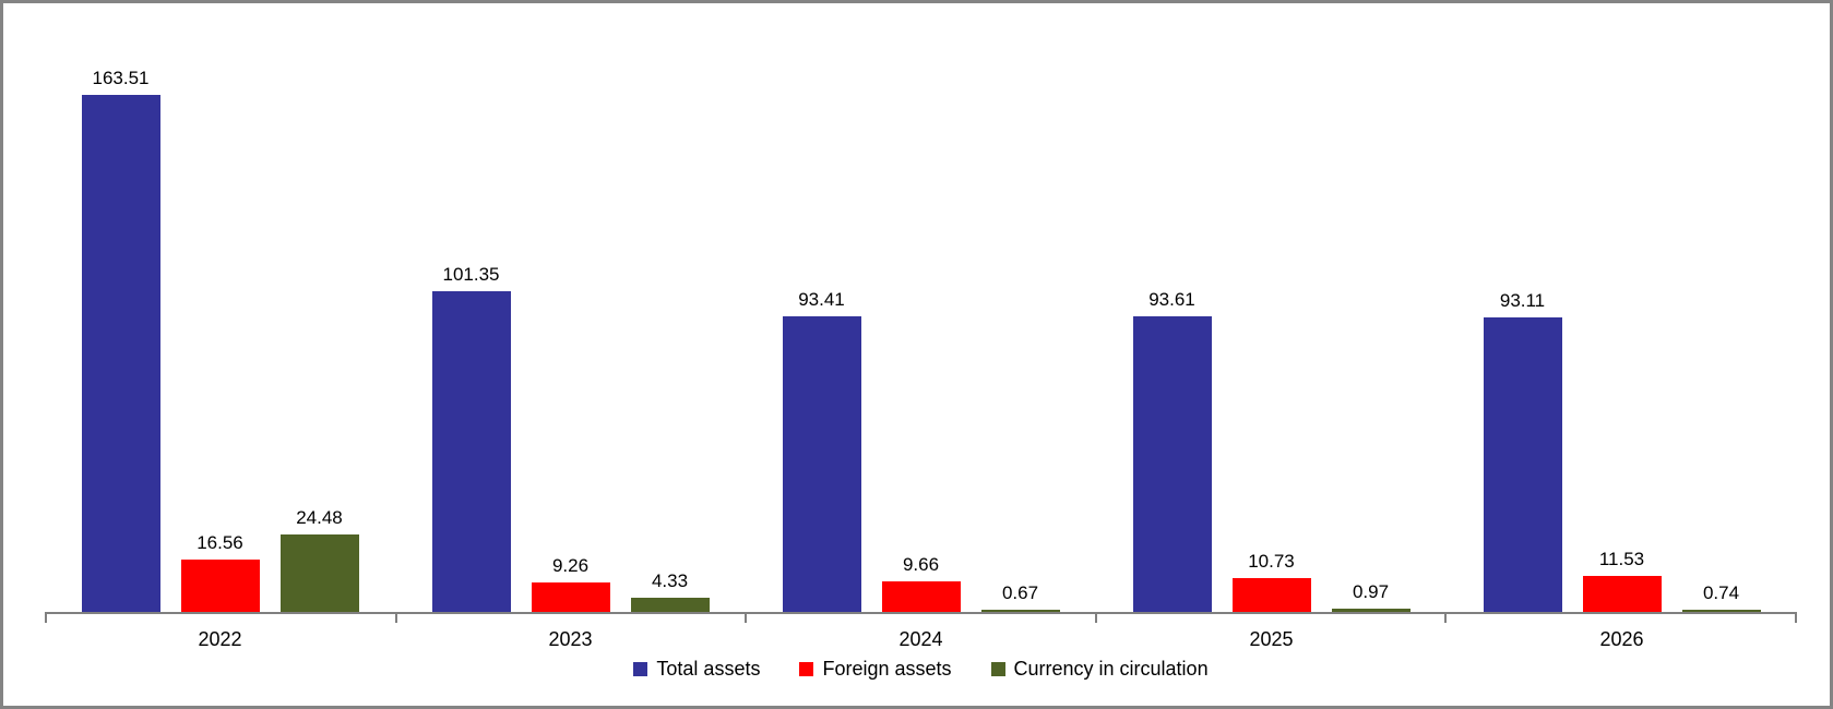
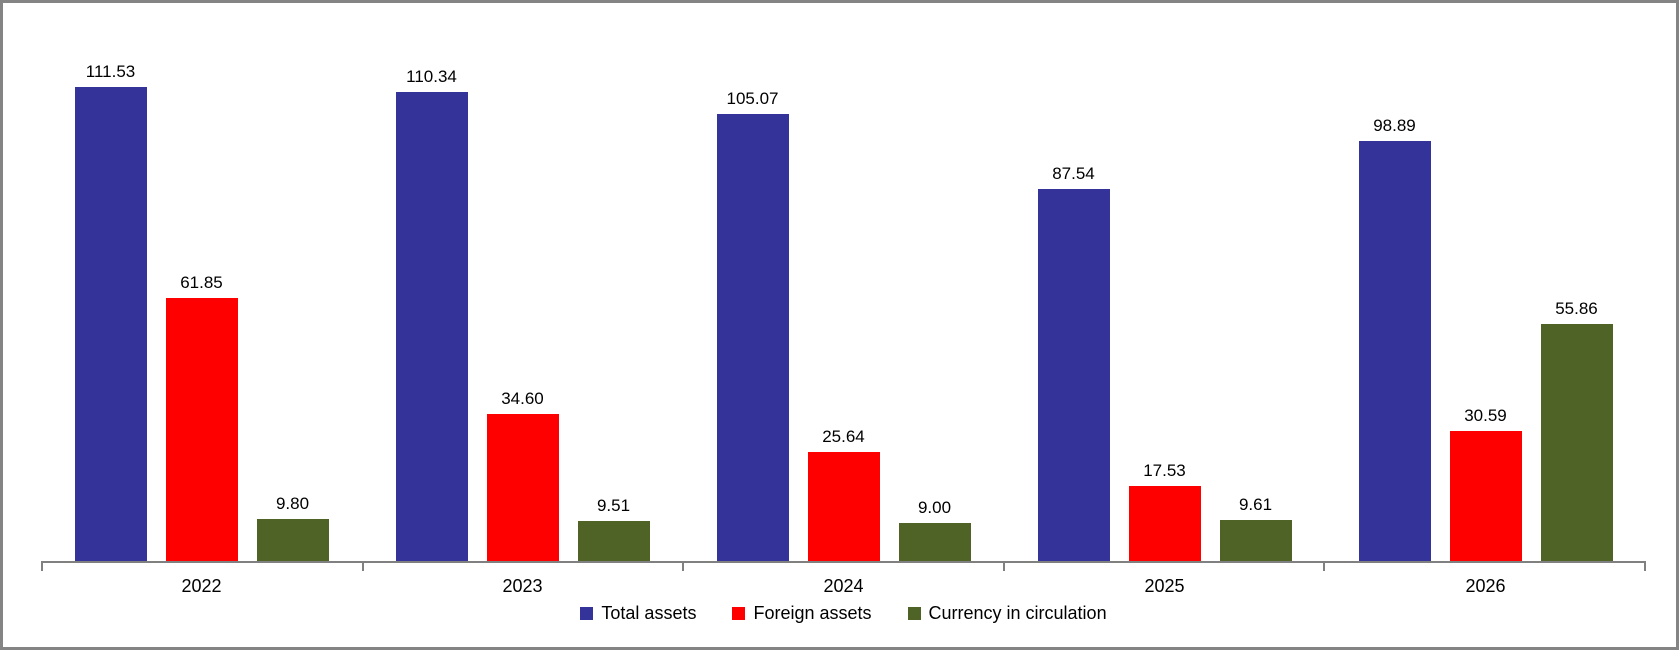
Total assets/2022: 163.51 -> 111.53
Foreign assets/2022: 16.56 -> 61.85
Currency in circulation/2022: 24.48 -> 9.80
Total assets/2023: 101.35 -> 110.34
Foreign assets/2023: 9.26 -> 34.60
Currency in circulation/2023: 4.33 -> 9.51
Total assets/2024: 93.41 -> 105.07
Foreign assets/2024: 9.66 -> 25.64
Currency in circulation/2024: 0.67 -> 9.00
Total assets/2025: 93.61 -> 87.54
Foreign assets/2025: 10.73 -> 17.53
Currency in circulation/2025: 0.97 -> 9.61
Total assets/2026: 93.11 -> 98.89
Foreign assets/2026: 11.53 -> 30.59
Currency in circulation/2026: 0.74 -> 55.86
